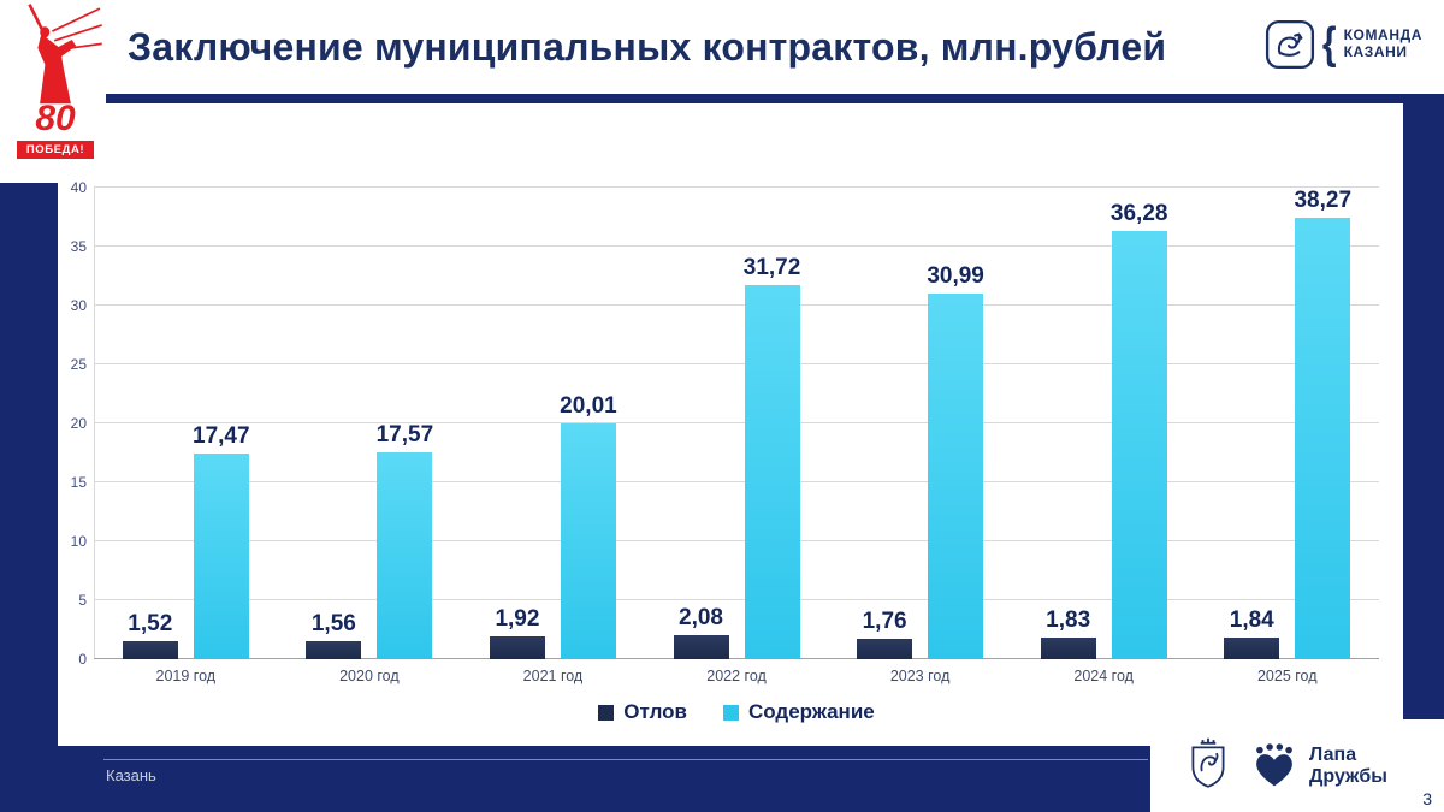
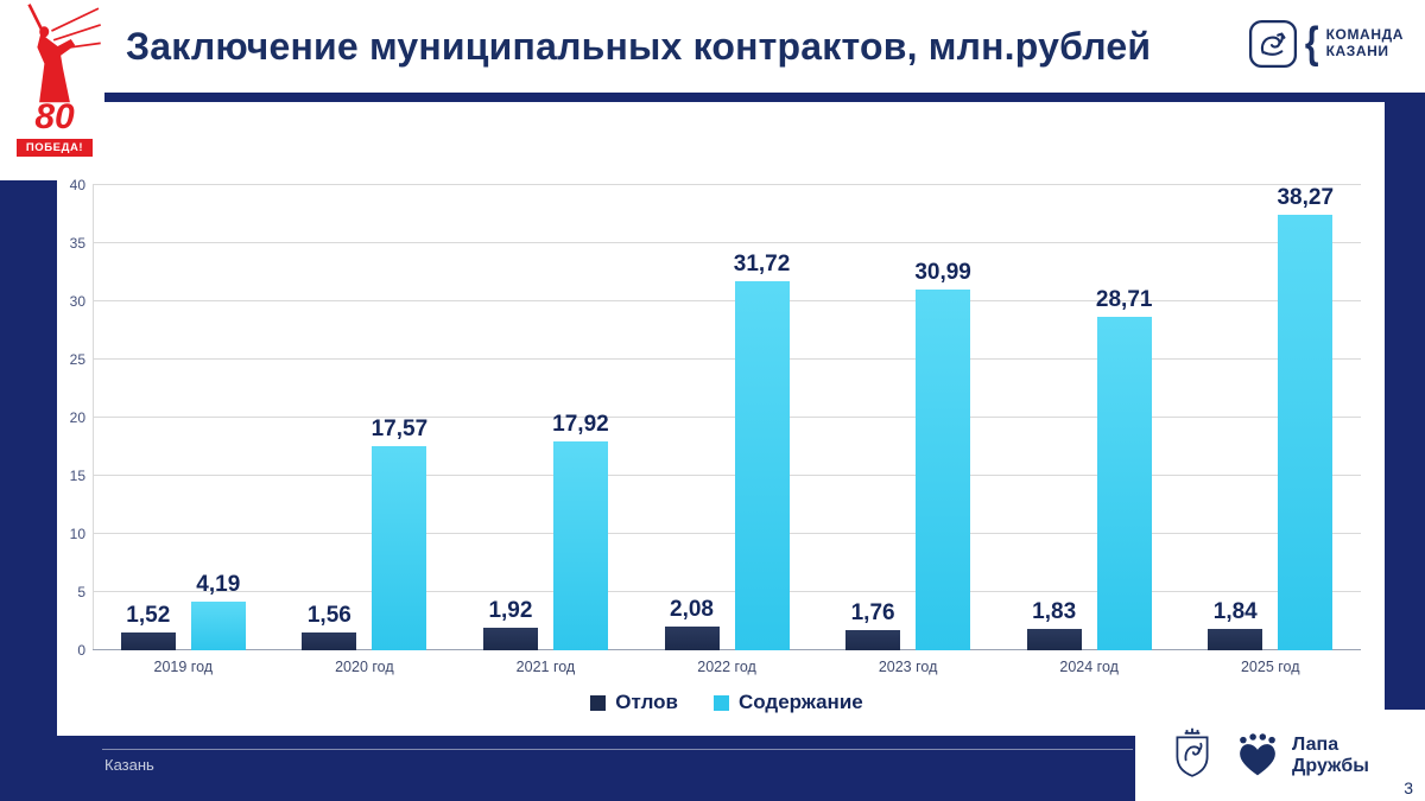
Содержание/2019 год: 17,47 -> 4,19
Содержание/2021 год: 20,01 -> 17,92
Содержание/2024 год: 36,28 -> 28,71
